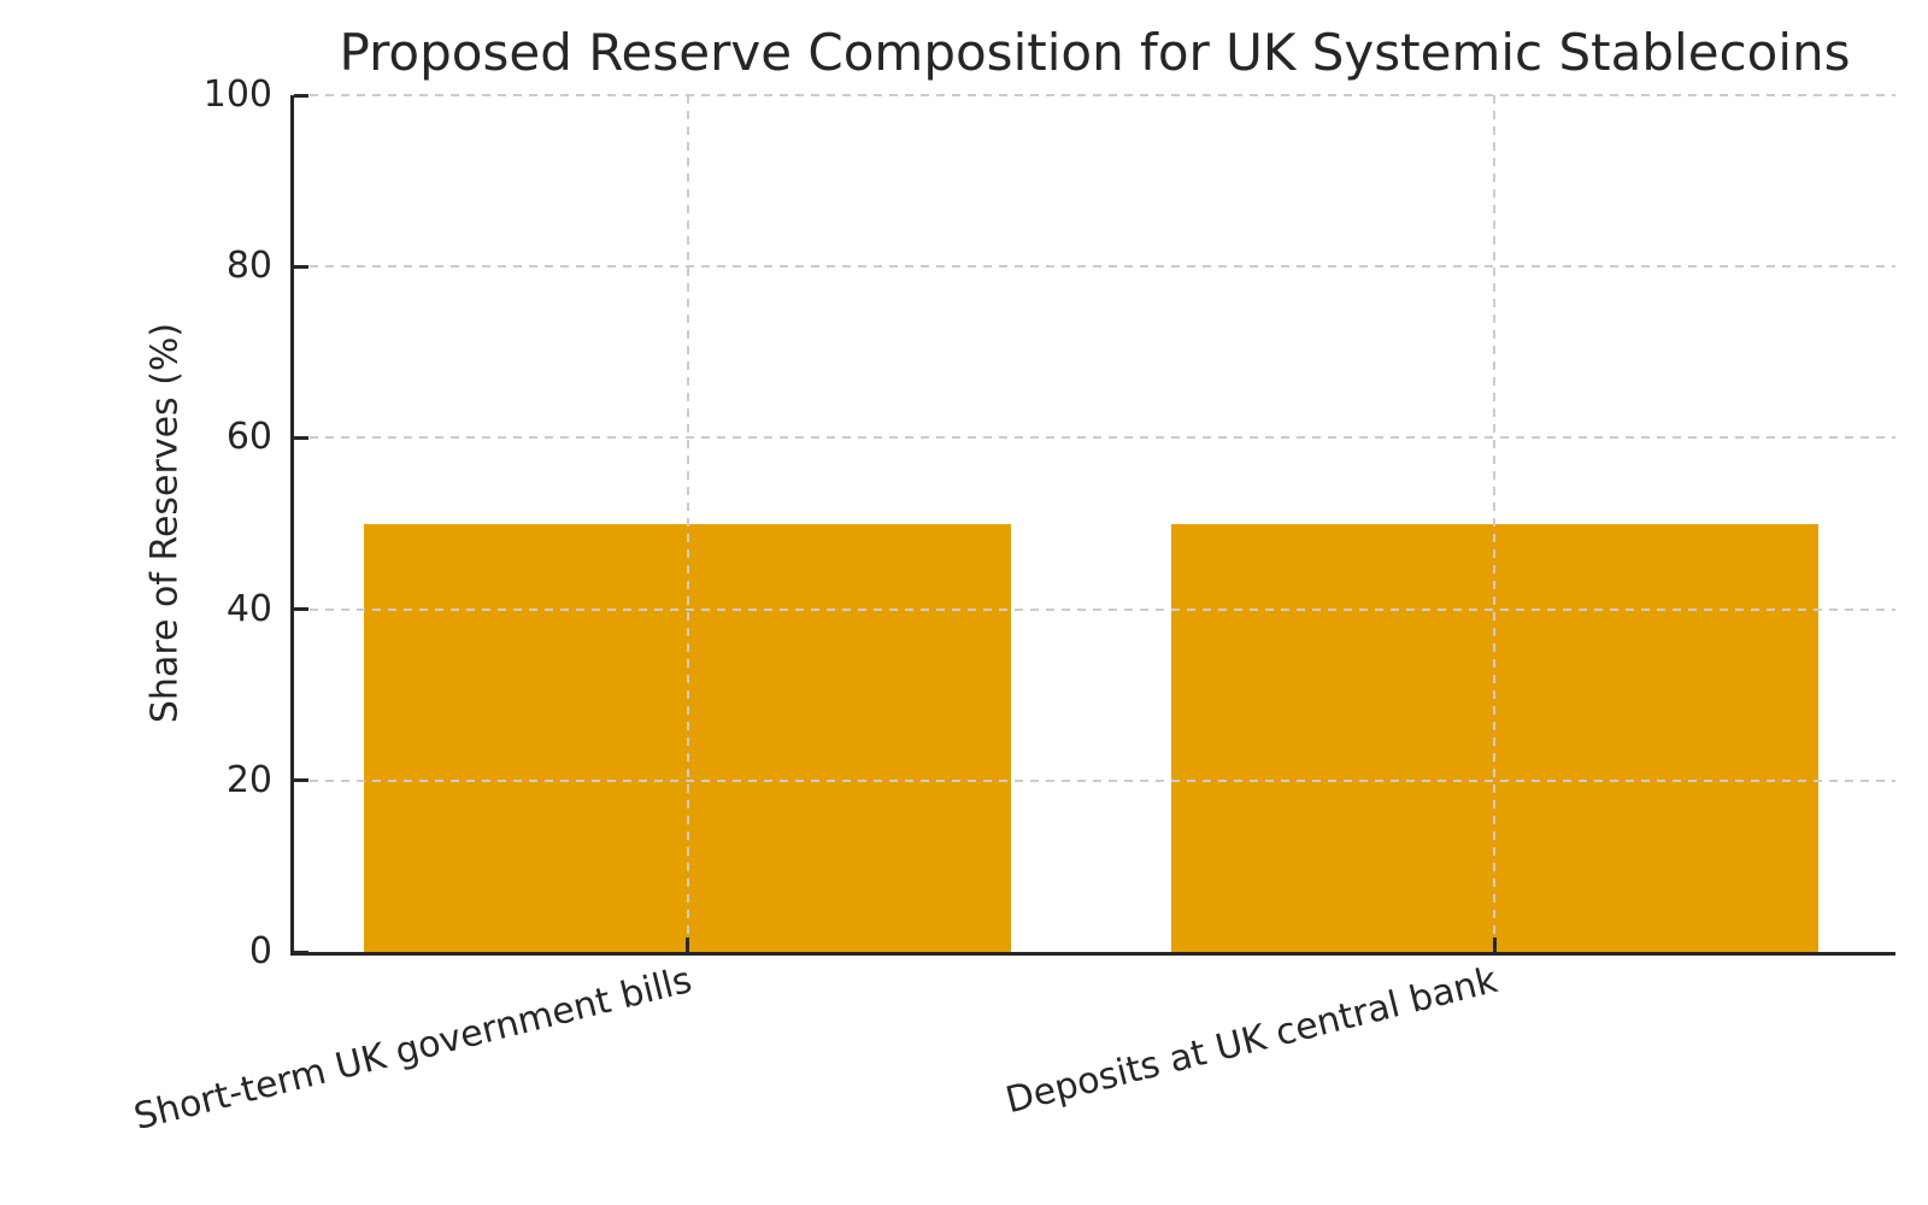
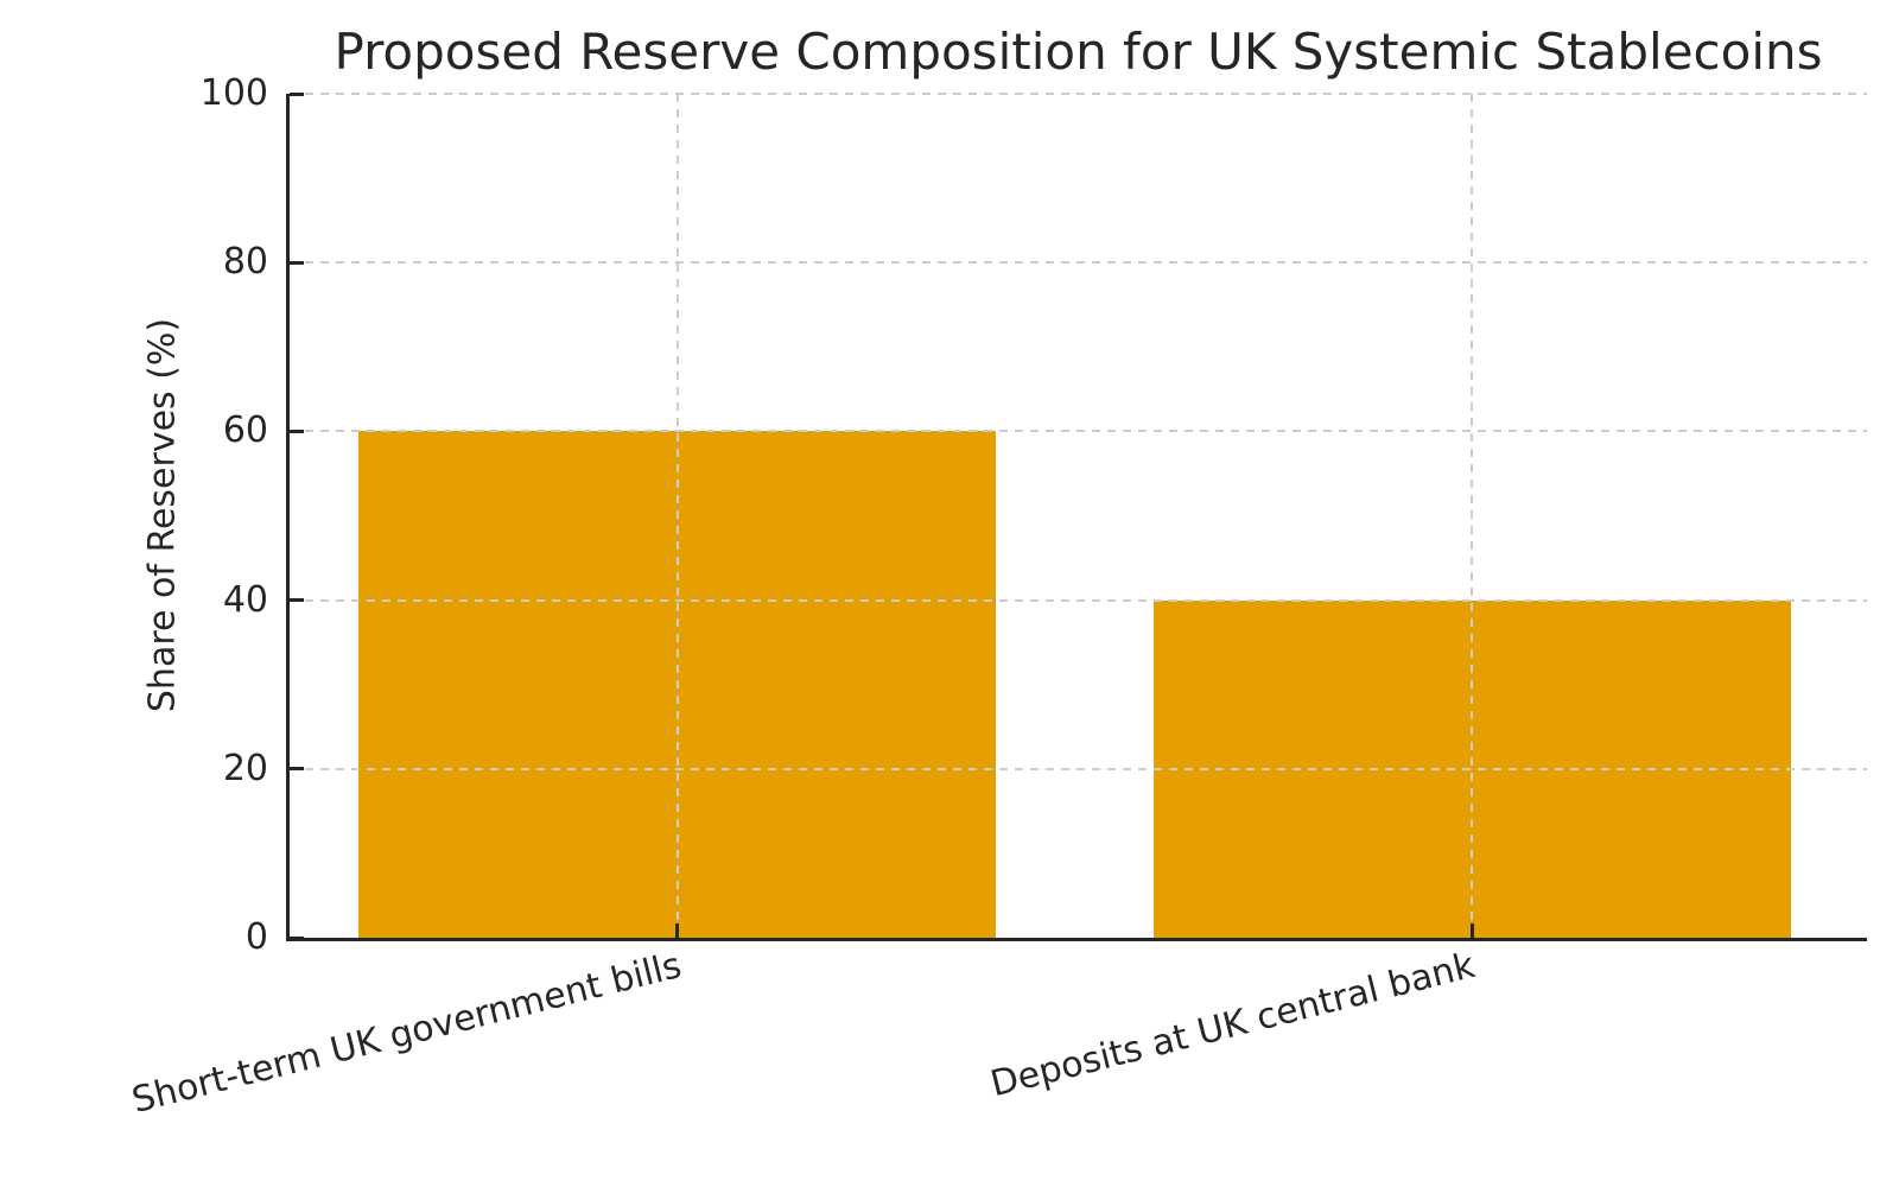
Short-term UK government bills: 50 -> 60
Deposits at UK central bank: 50 -> 40
